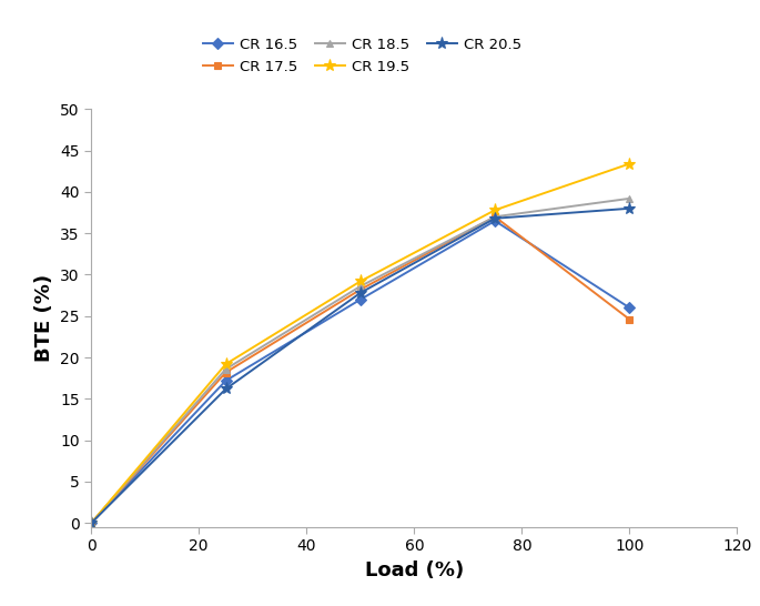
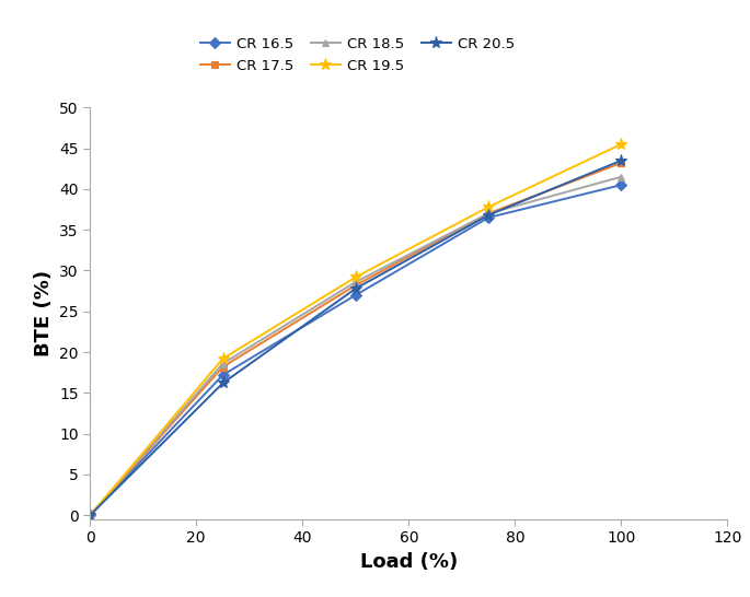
CR 16.5/100: 26.0 -> 40.5
CR 17.5/100: 24.6 -> 43.2
CR 18.5/100: 39.2 -> 41.5
CR 19.5/100: 43.4 -> 45.5
CR 20.5/100: 38.0 -> 43.5
